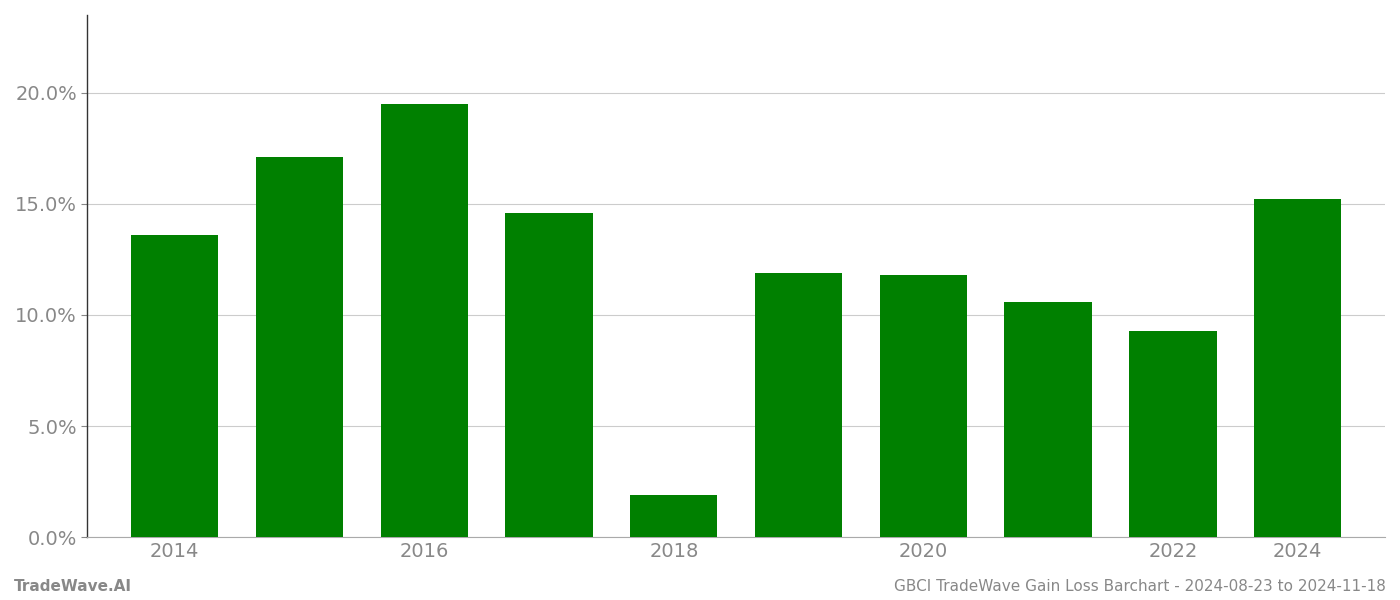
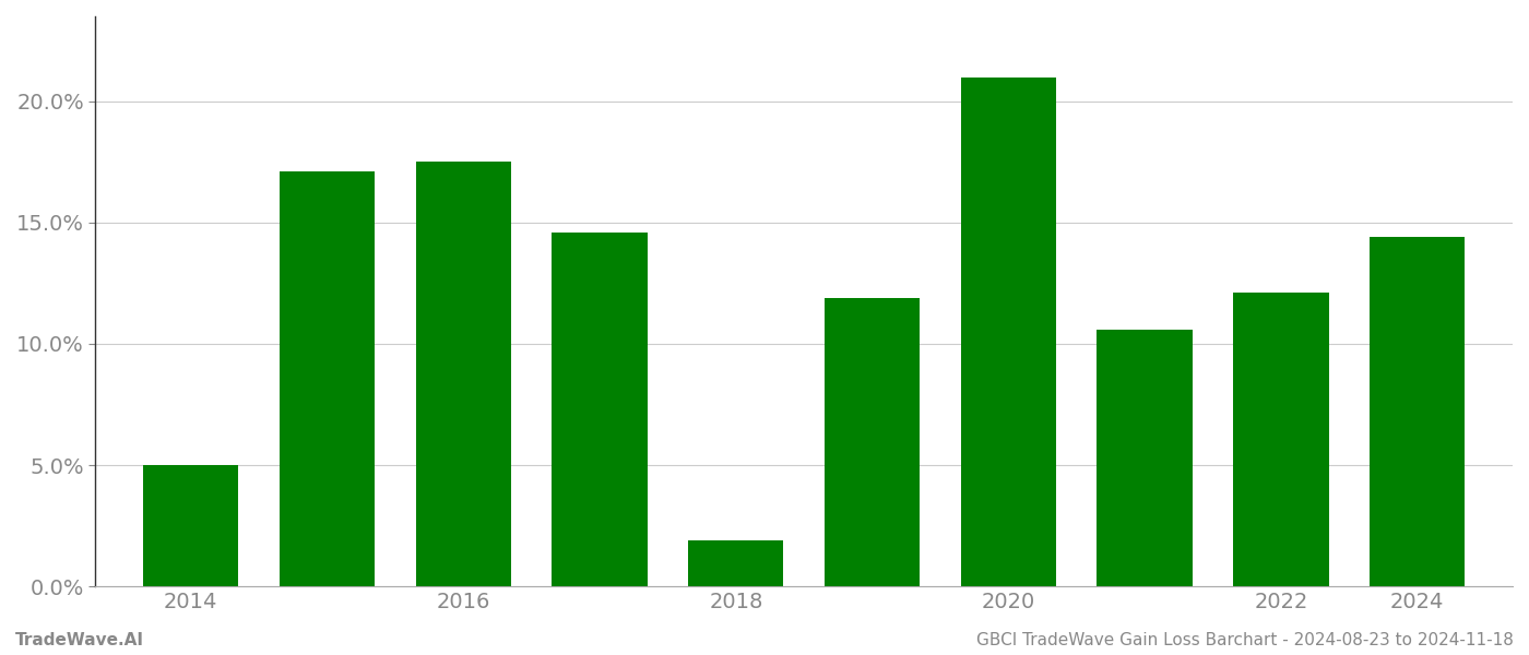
2014: 13.6% -> 5.0%
2016: 19.5% -> 17.5%
2020: 11.8% -> 21.0%
2022: 9.3% -> 12.1%
2024: 15.2% -> 14.4%
